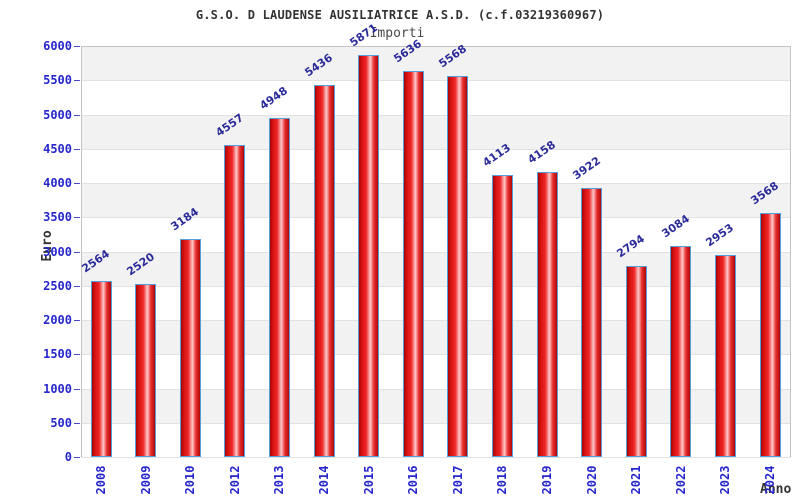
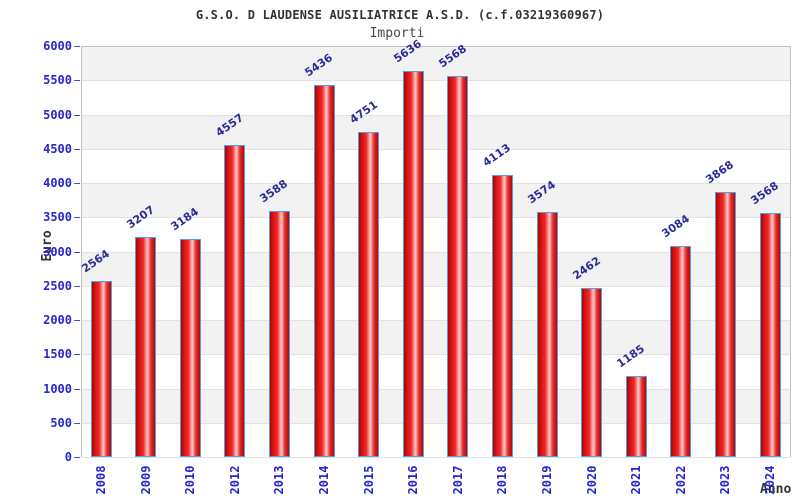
2009: 2520 -> 3207
2013: 4948 -> 3588
2015: 5871 -> 4751
2019: 4158 -> 3574
2020: 3922 -> 2462
2021: 2794 -> 1185
2023: 2953 -> 3868
